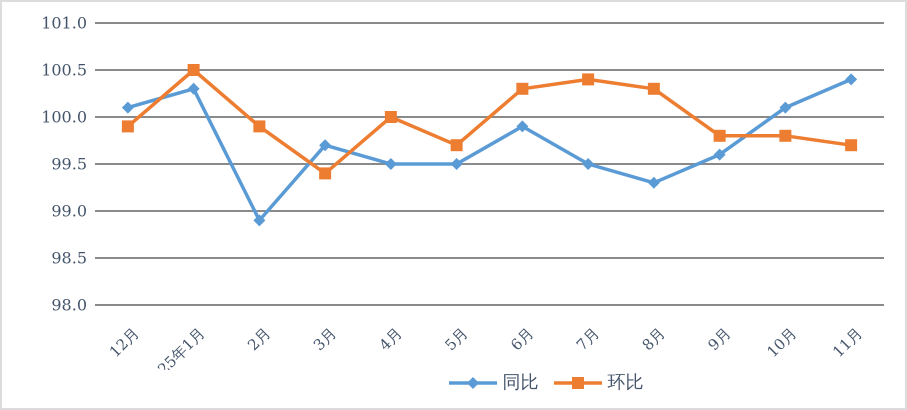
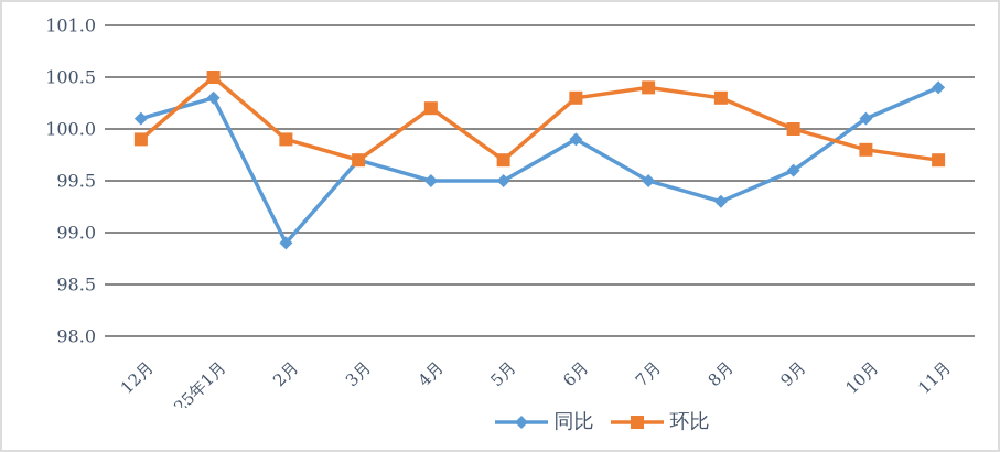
环比/3月: 99.4 -> 99.7
环比/4月: 100.0 -> 100.2
环比/9月: 99.8 -> 100.0
